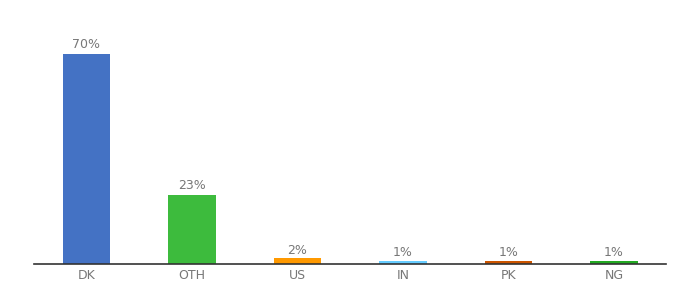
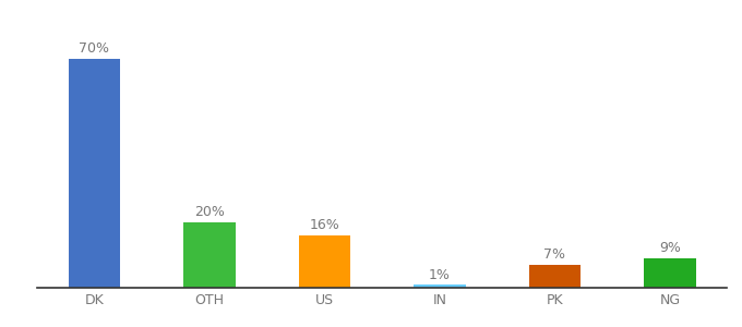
OTH: 23% -> 20%
US: 2% -> 16%
PK: 1% -> 7%
NG: 1% -> 9%
